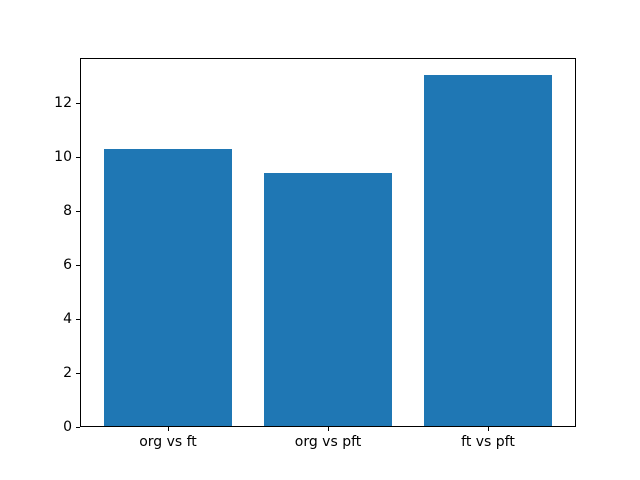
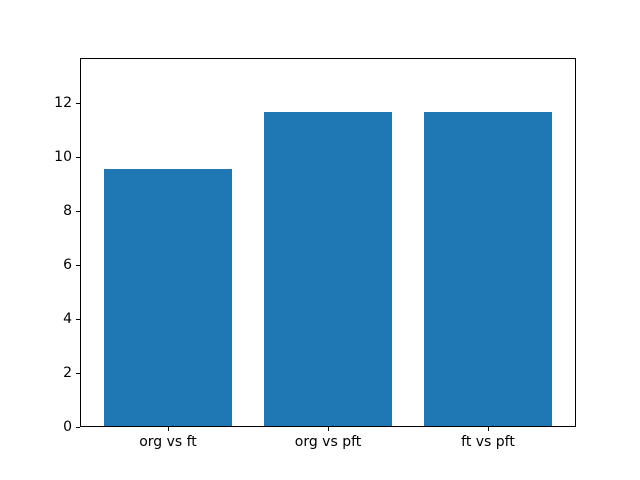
org vs ft: 10.2 -> 9.5
org vs pft: 9.3 -> 11.6
ft vs pft: 13.0 -> 11.6
